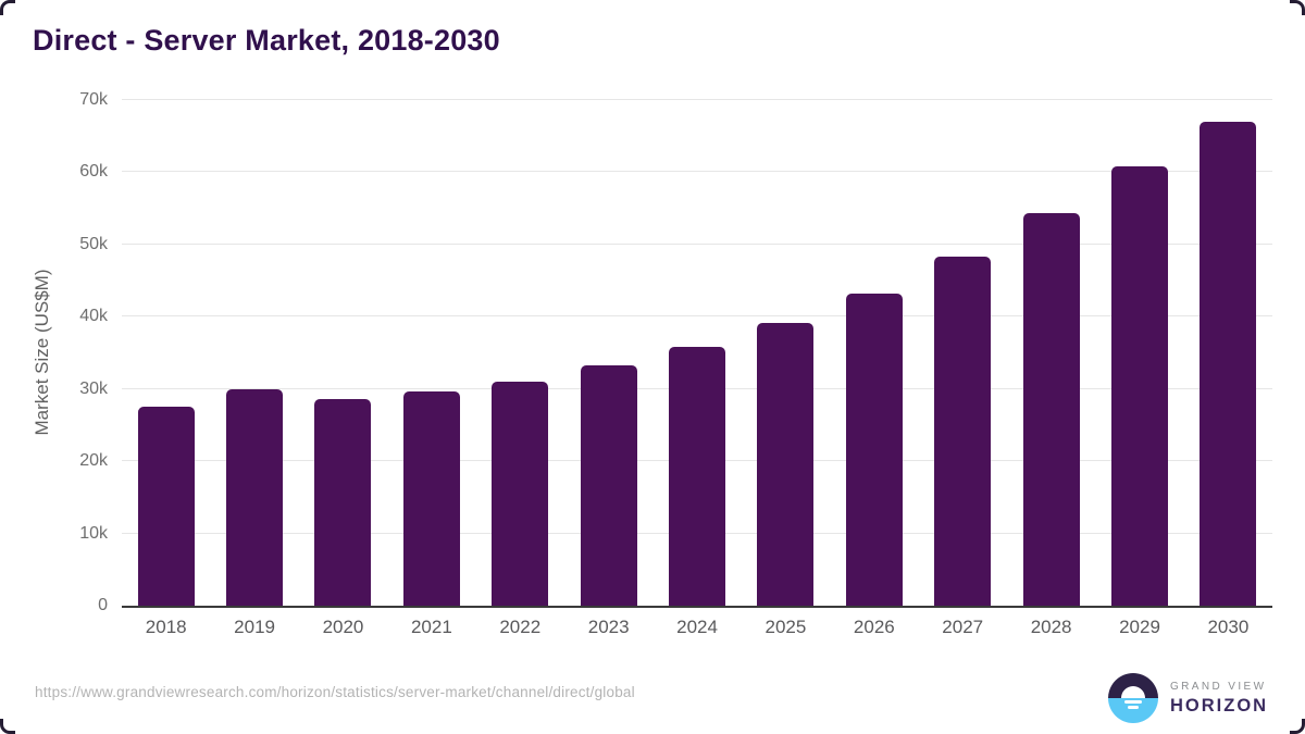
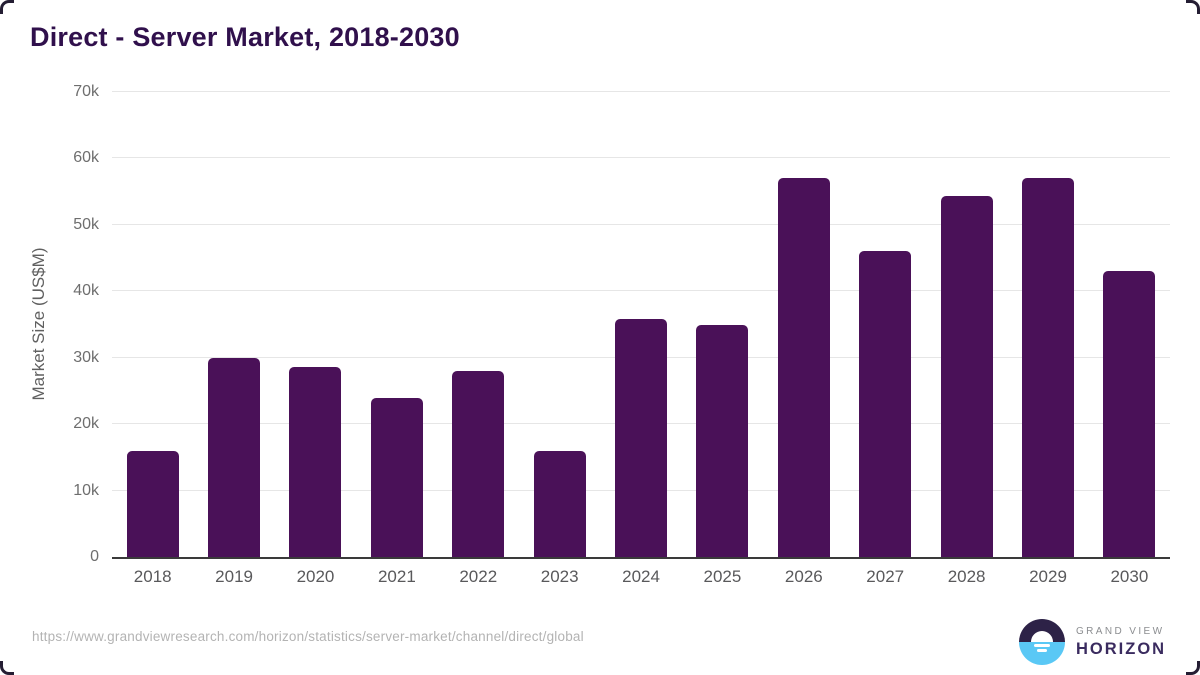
2018: 28k -> 16k
2021: 30k -> 24k
2022: 31k -> 28k
2023: 33k -> 16k
2025: 39k -> 35k
2026: 43k -> 57k
2027: 48k -> 46k
2029: 61k -> 57k
2030: 67k -> 43k
